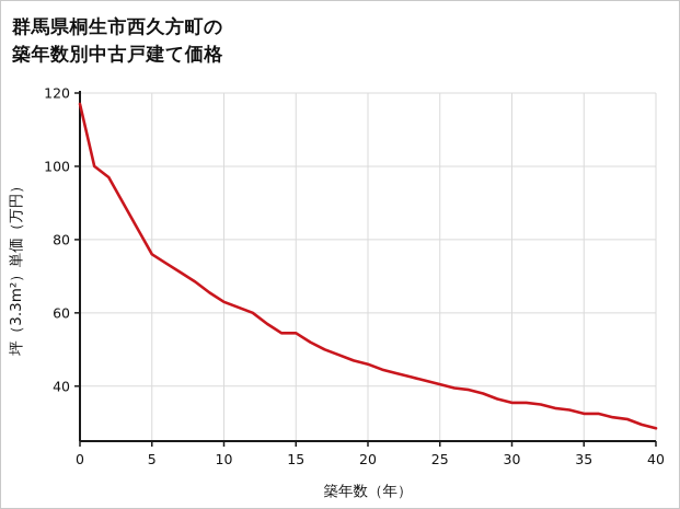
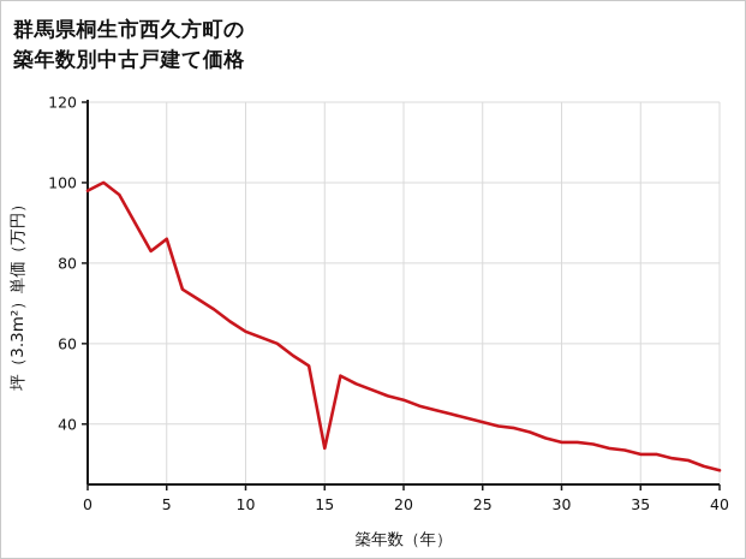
0: 117 -> 98
5: 76 -> 86
15: 54 -> 34
